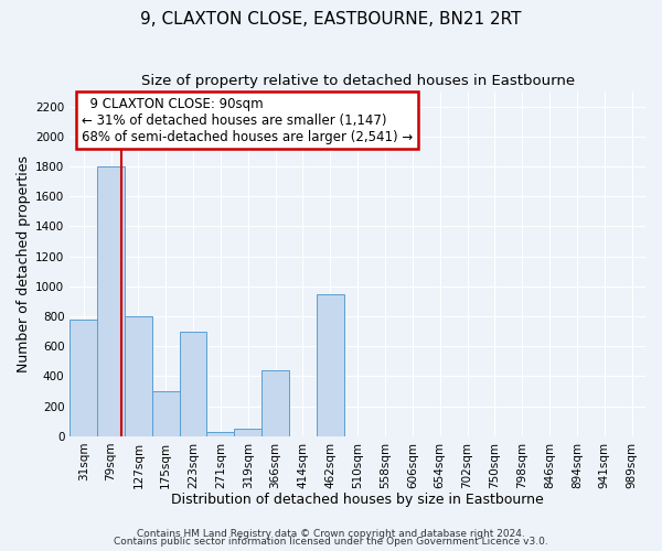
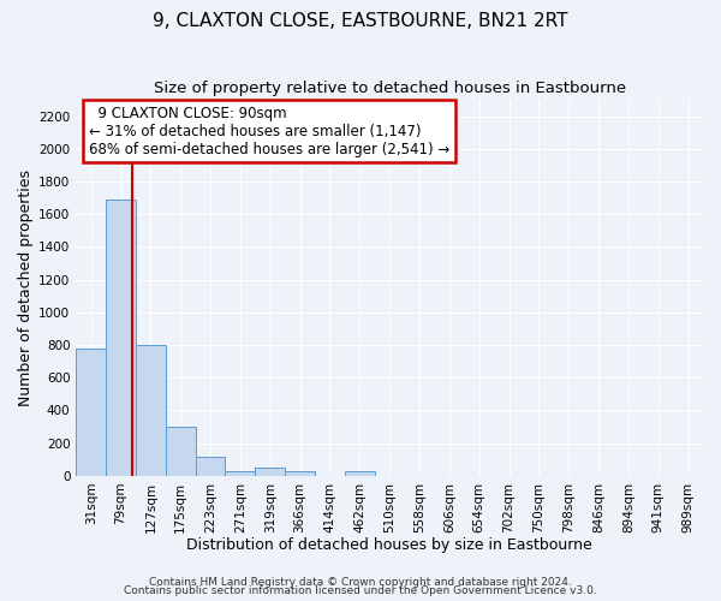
79sqm: 1800 -> 1690
223sqm: 700 -> 120
366sqm: 440 -> 20
462sqm: 950 -> 30
